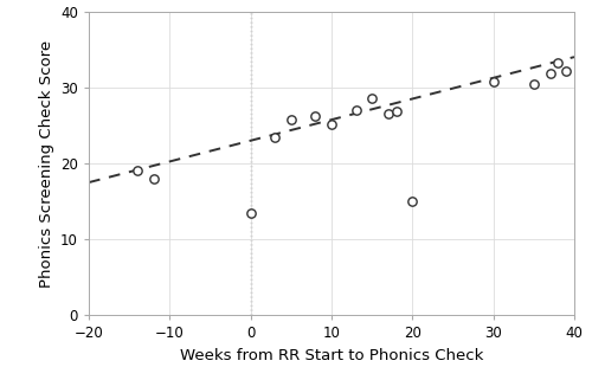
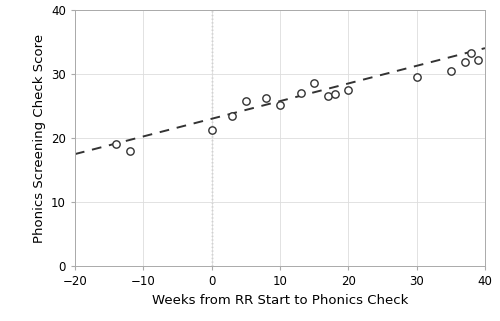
0: 13.4 -> 21.2
20: 15.0 -> 27.5
30: 30.8 -> 29.5
